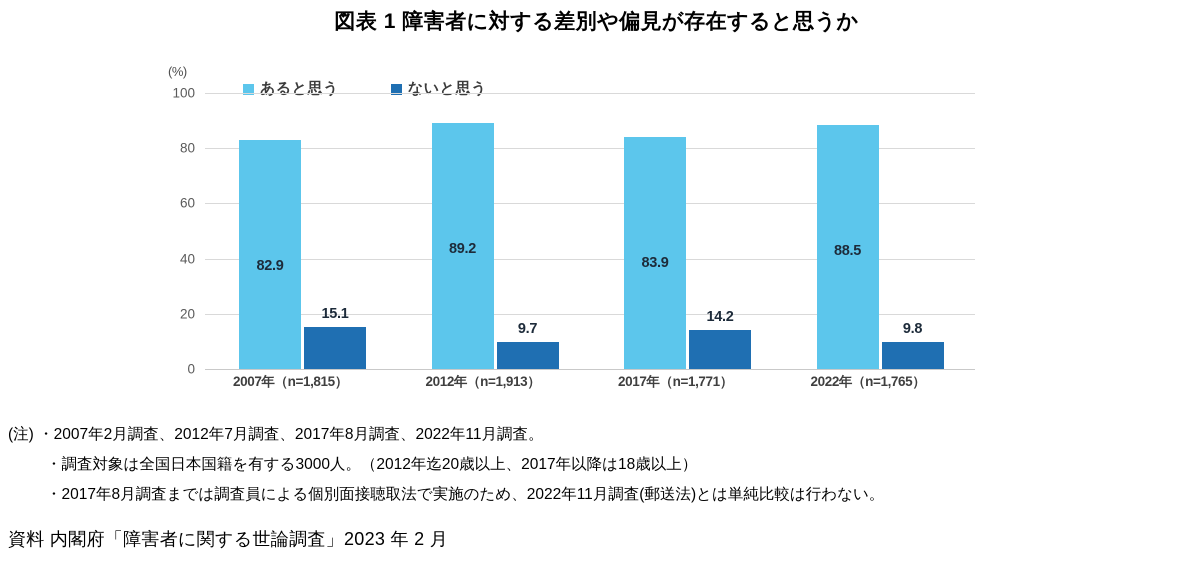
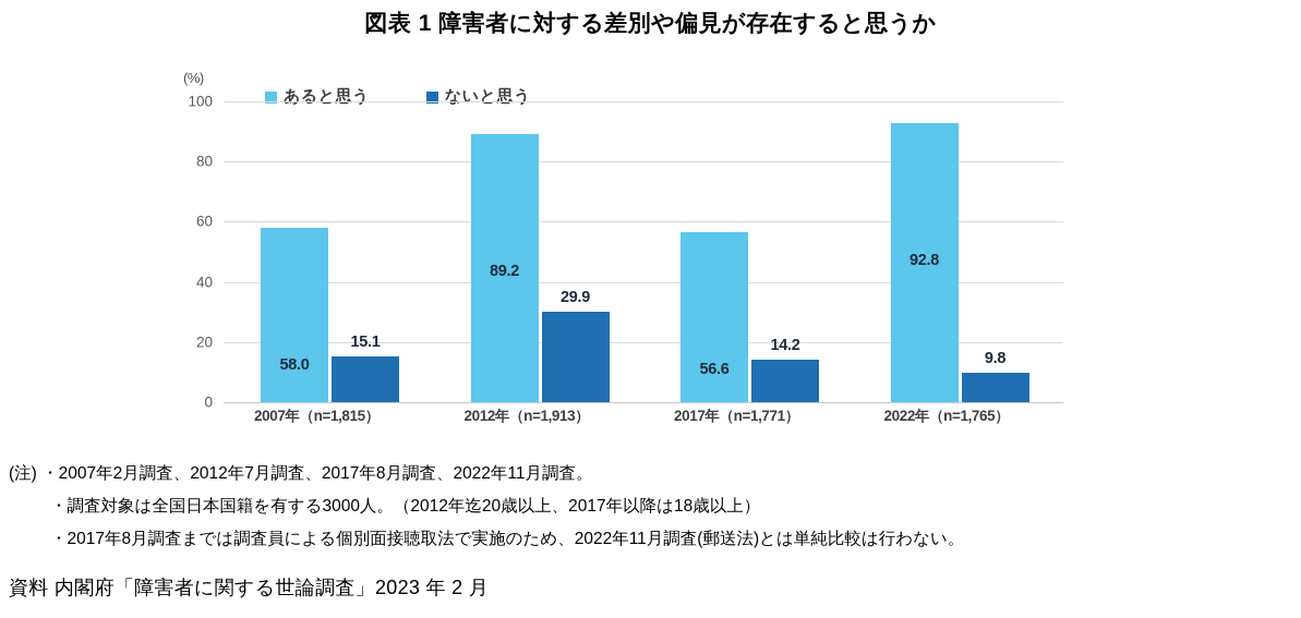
あると思う/2007年（n=1,815）: 82.9 -> 58.0
ないと思う/2012年（n=1,913）: 9.7 -> 29.9
あると思う/2017年（n=1,771）: 83.9 -> 56.6
あると思う/2022年（n=1,765）: 88.5 -> 92.8
